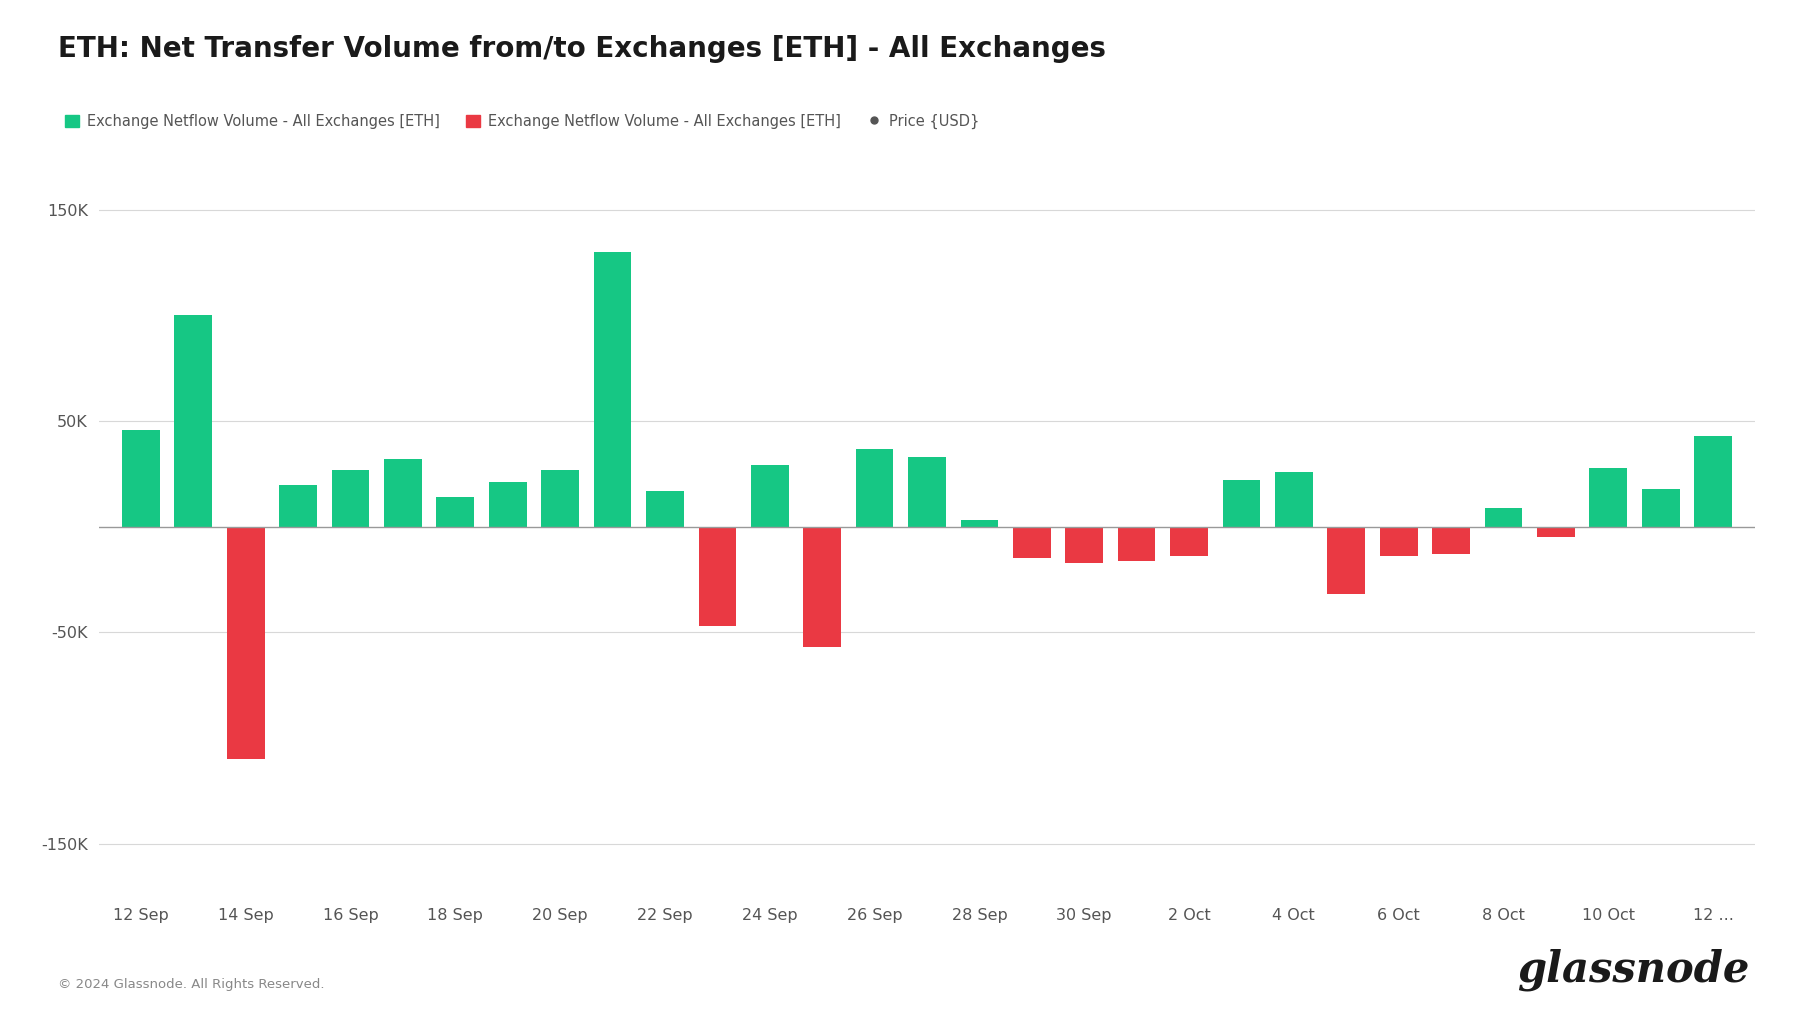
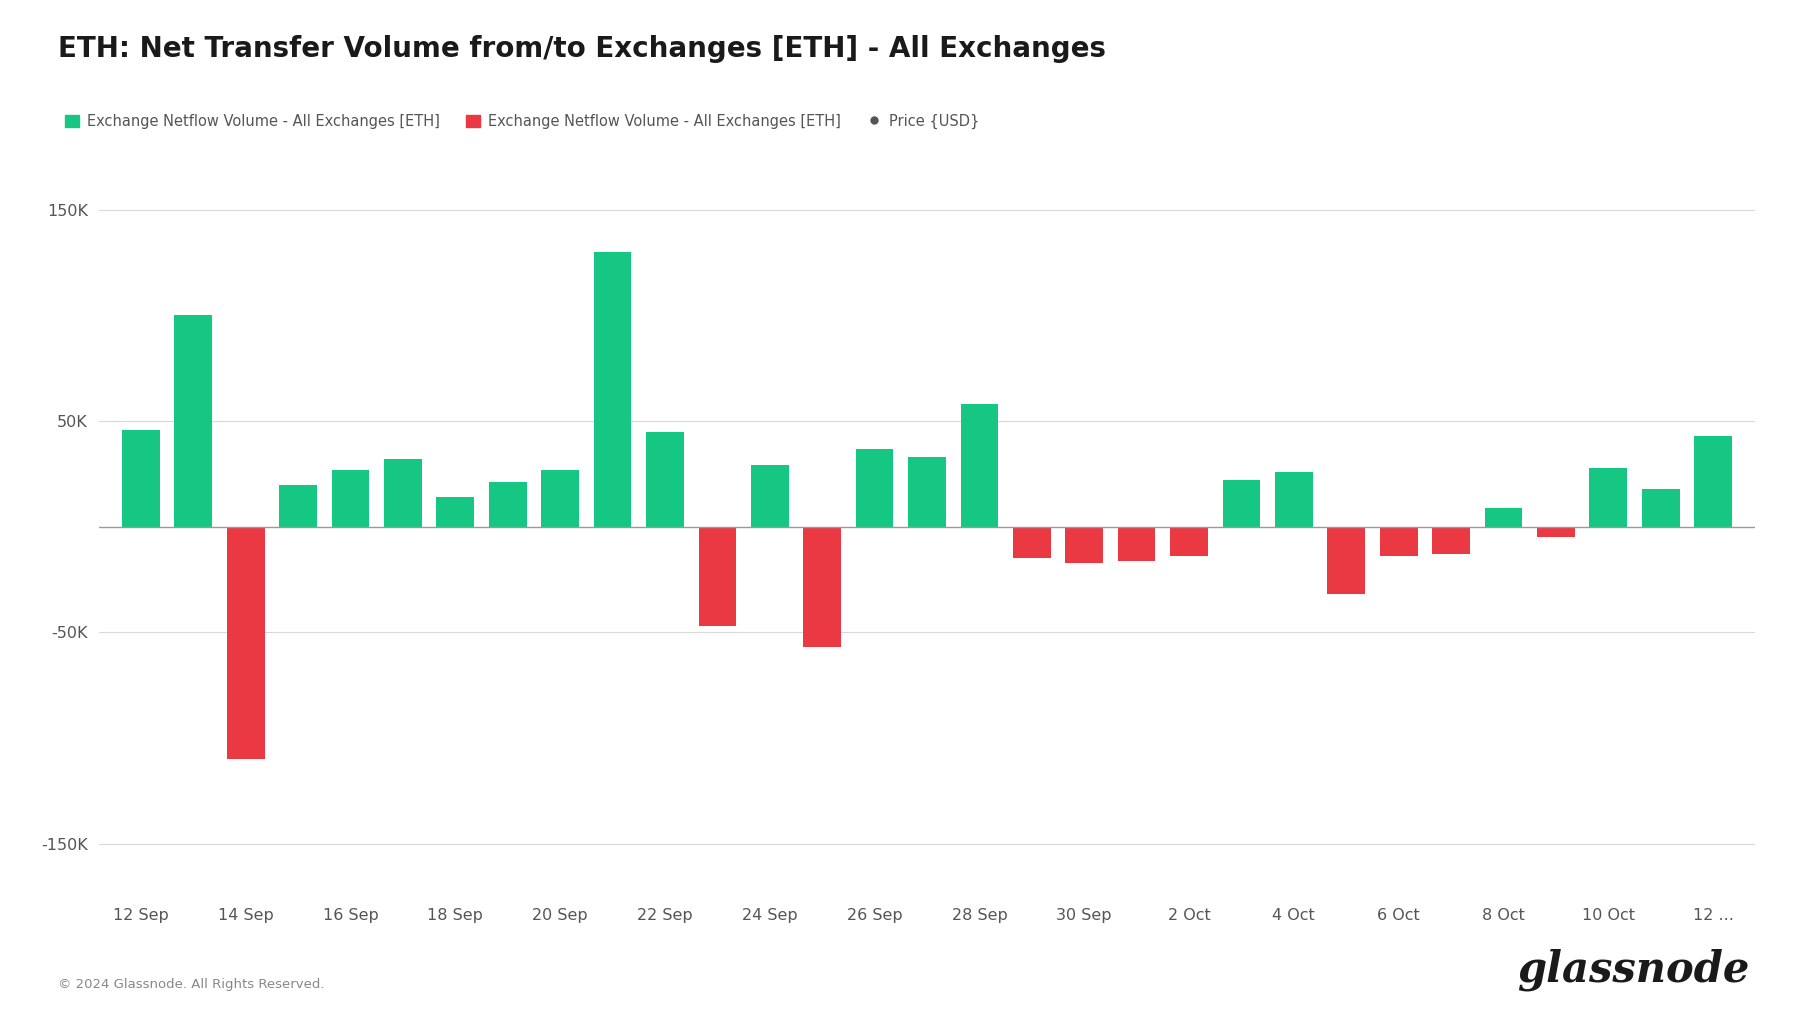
22 Sep: 17K -> 45K
28 Sep: 3K -> 58K
